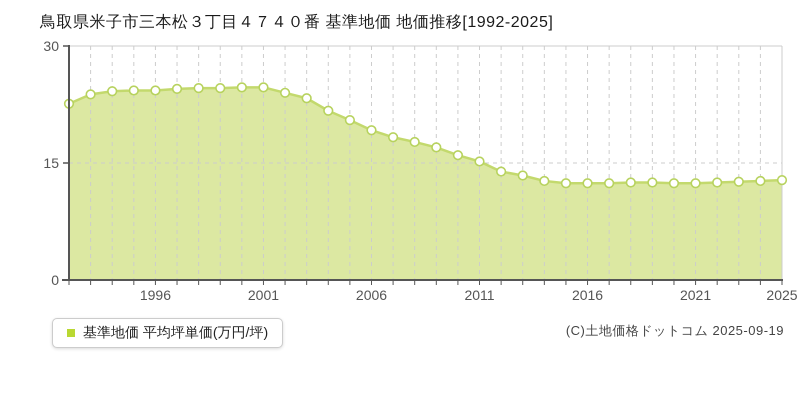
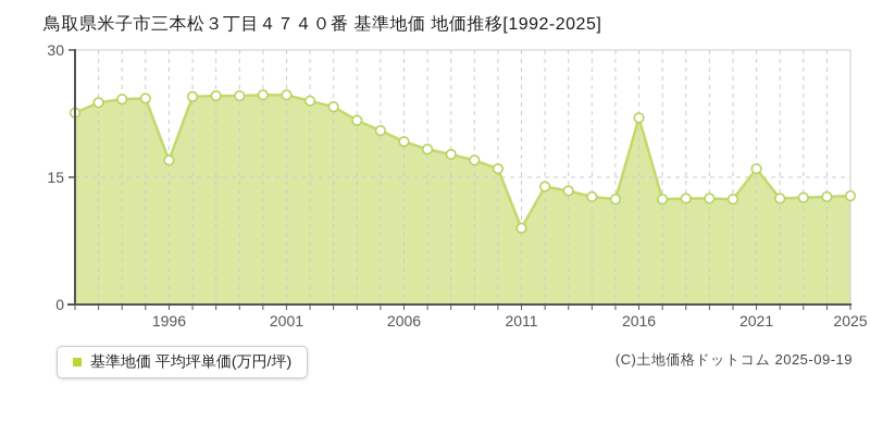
1996: 24 -> 17
2011: 15 -> 9
2016: 12 -> 22
2021: 12 -> 16
